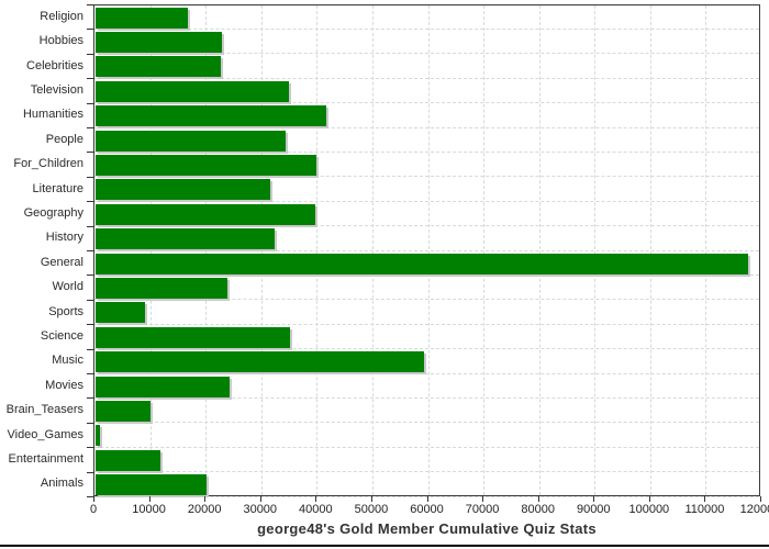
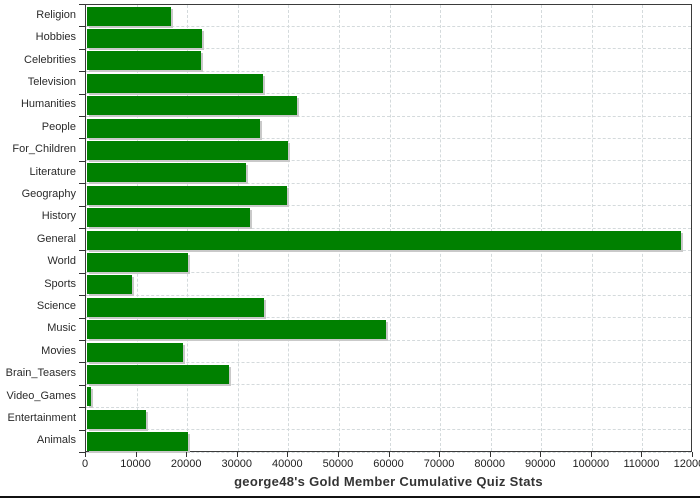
World: 24000 -> 20000
Movies: 24000 -> 19000
Brain_Teasers: 10000 -> 28000
